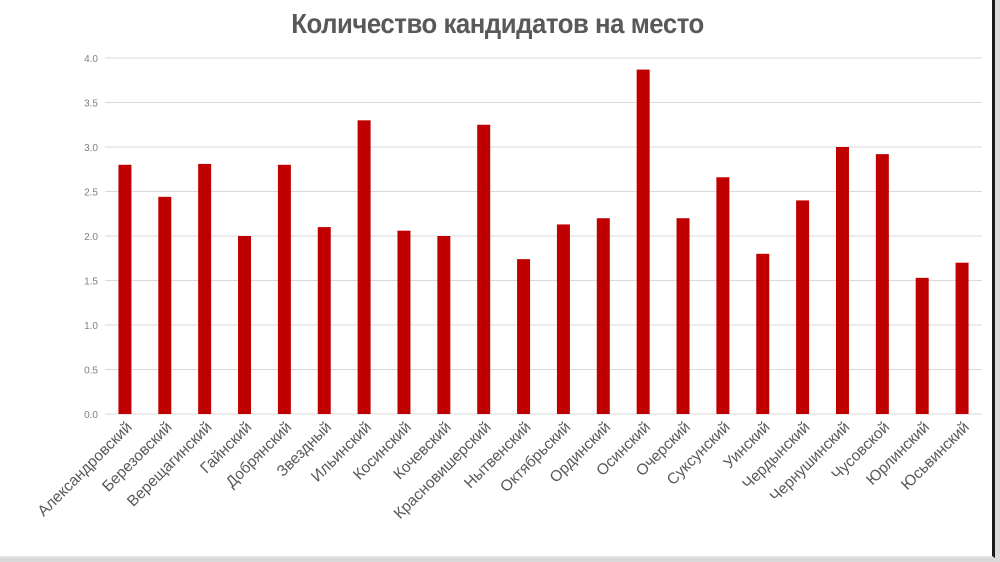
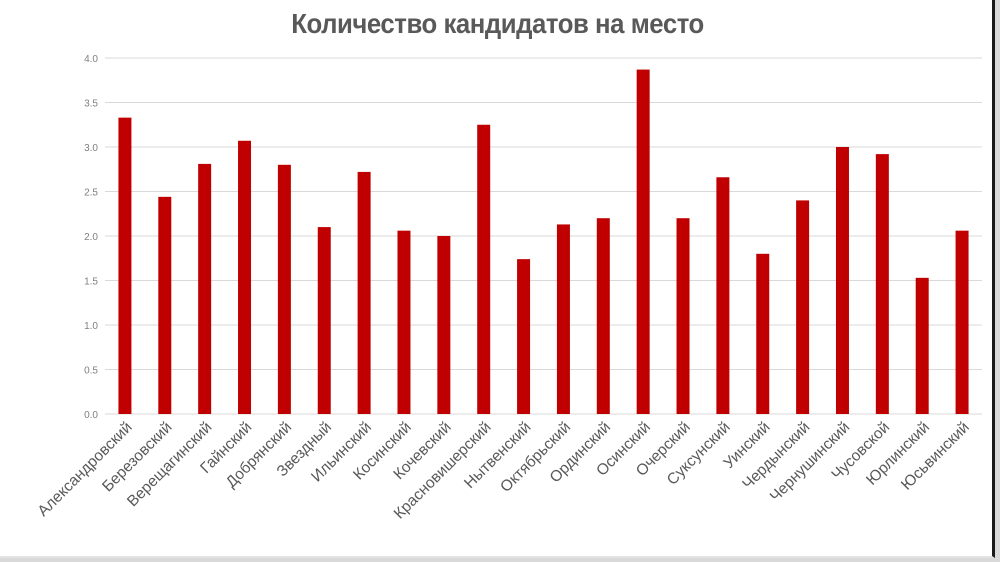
Александровский: 2.8 -> 3.3
Гайнский: 2.0 -> 3.1
Ильинский: 3.3 -> 2.7
Юсьвинский: 1.7 -> 2.1
